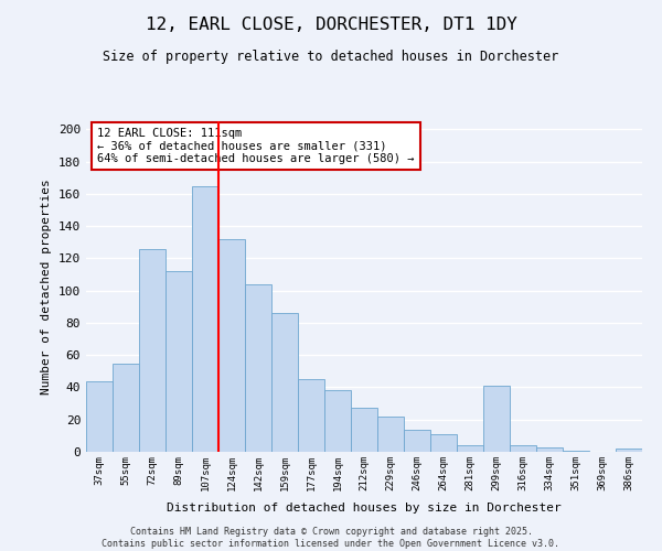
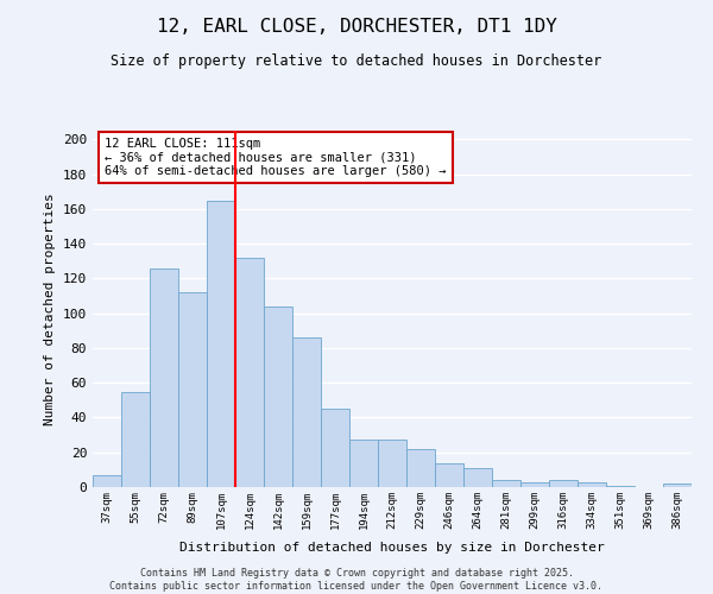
37sqm: 44 -> 7
194sqm: 38 -> 27
299sqm: 41 -> 3
